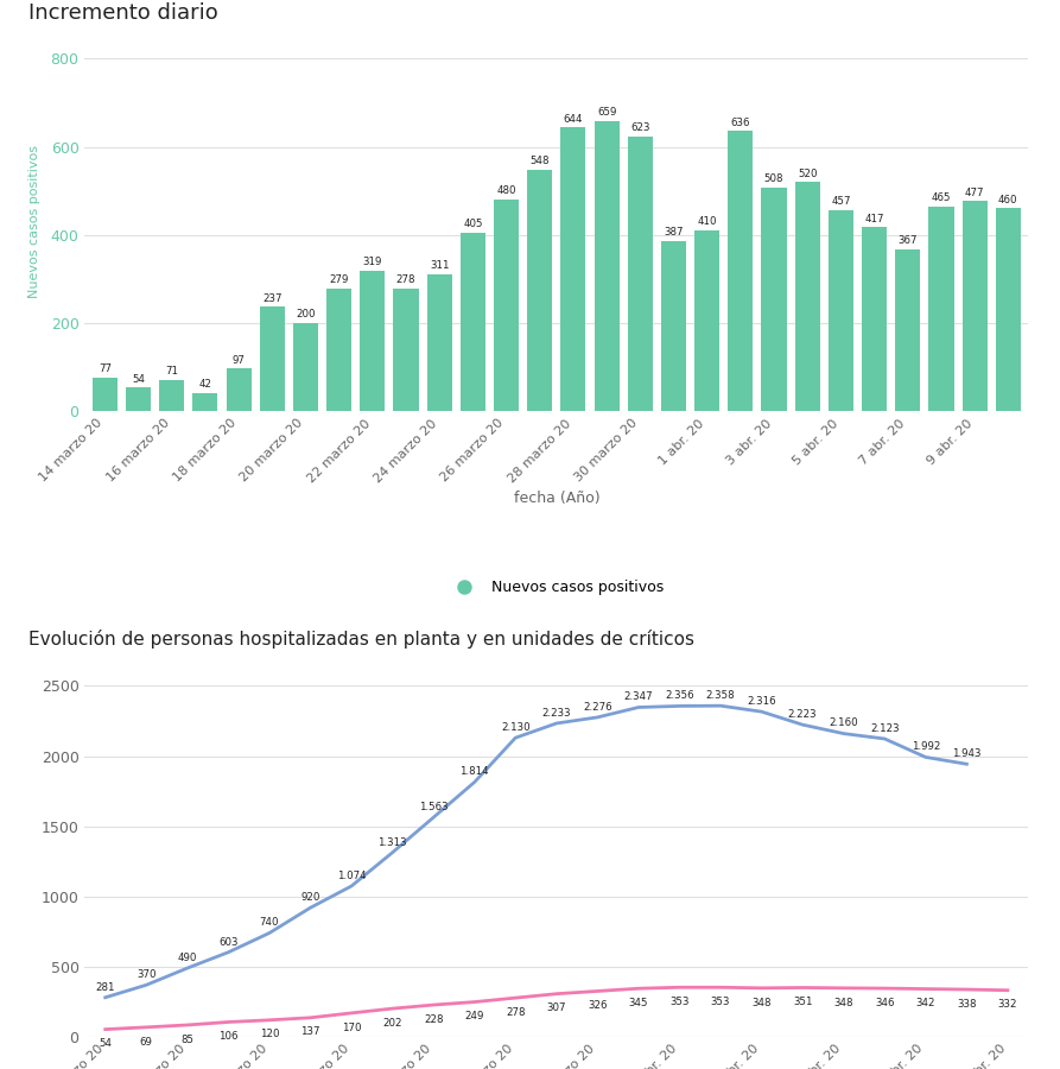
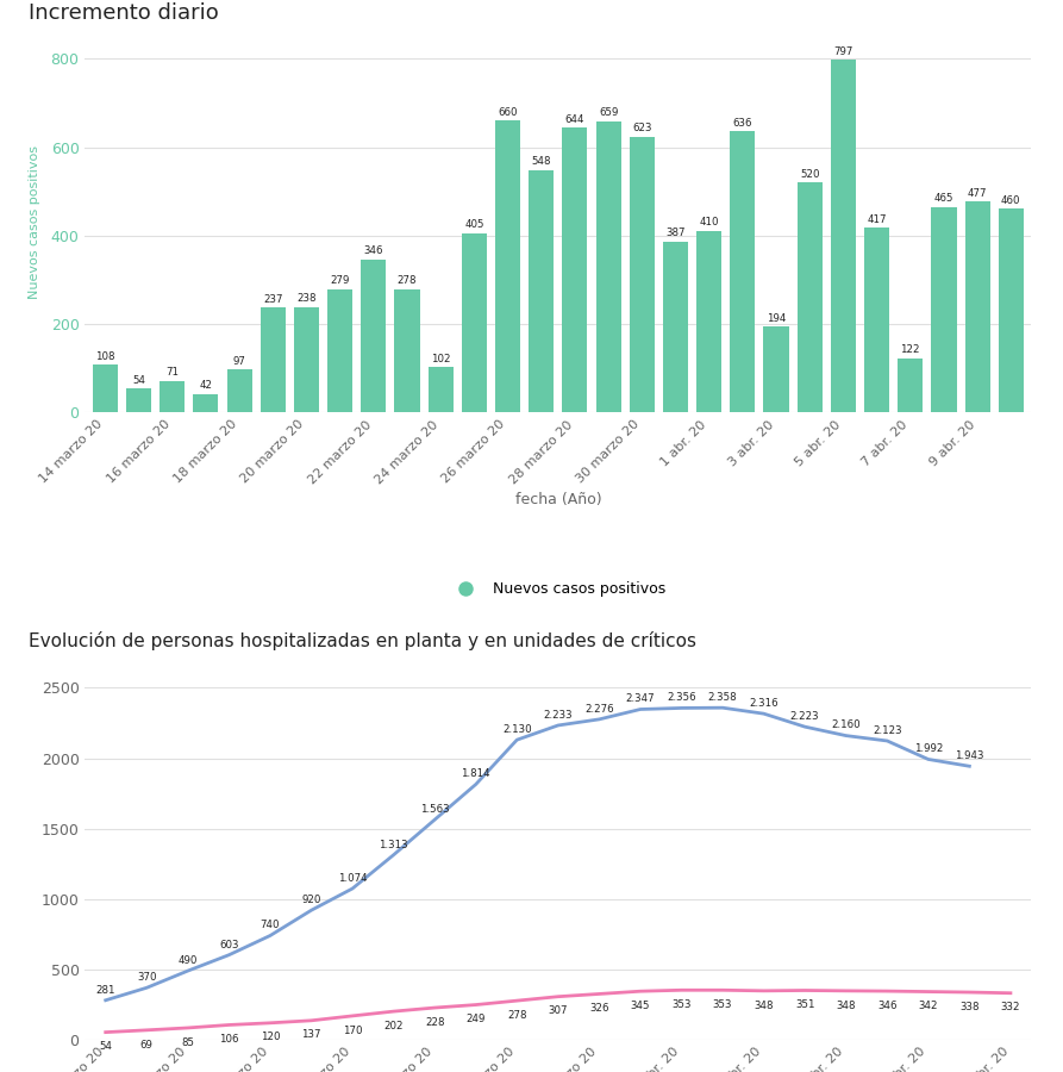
Incremento diario/14 marzo 20: 77 -> 108
Incremento diario/20 marzo 20: 200 -> 238
Incremento diario/22 marzo 20: 319 -> 346
Incremento diario/24 marzo 20: 311 -> 102
Incremento diario/26 marzo 20: 480 -> 660
Incremento diario/3 abr. 20: 508 -> 194
Incremento diario/5 abr. 20: 457 -> 797
Incremento diario/7 abr. 20: 367 -> 122
